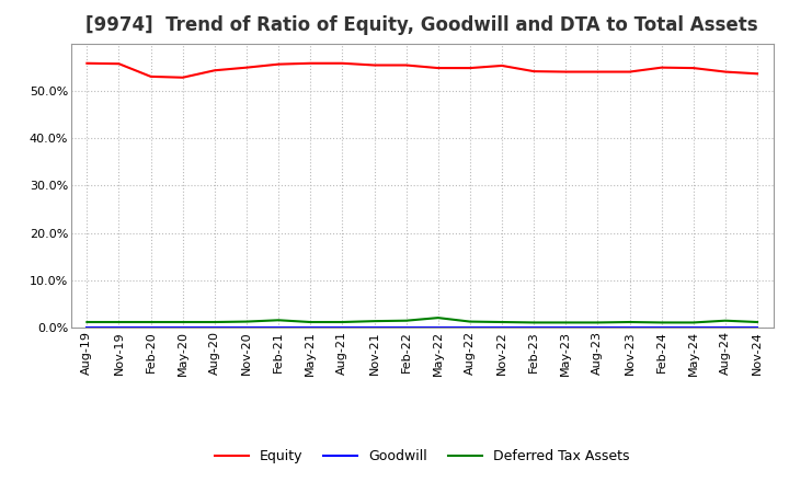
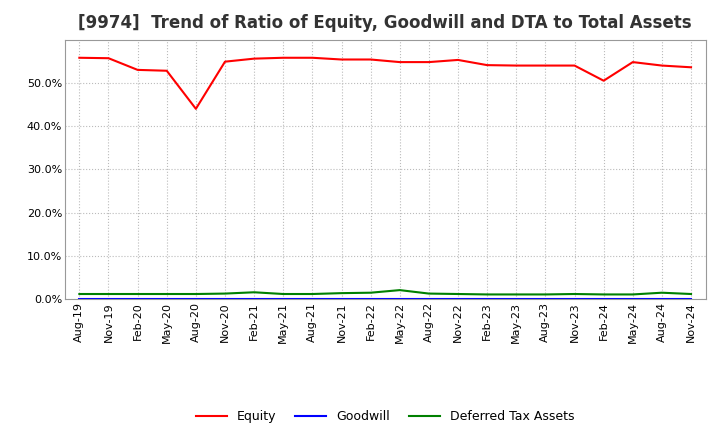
Equity/Aug-20: 54.3% -> 44.0%
Equity/Feb-24: 54.9% -> 50.5%
